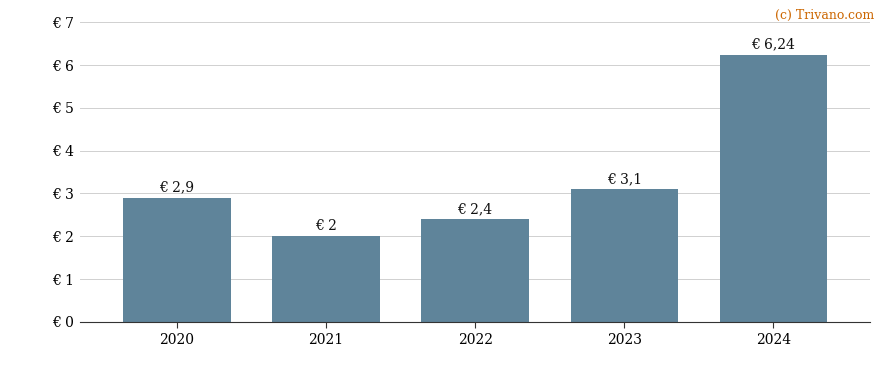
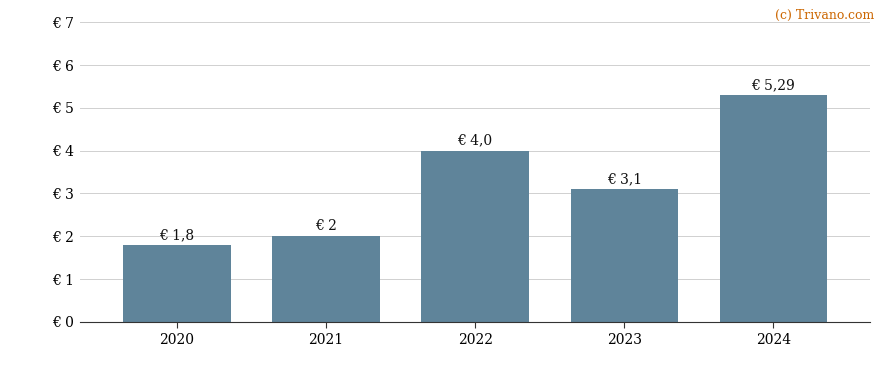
2020: 2,9 -> 1,8
2022: 2,4 -> 4,0
2024: 6,24 -> 5,29
